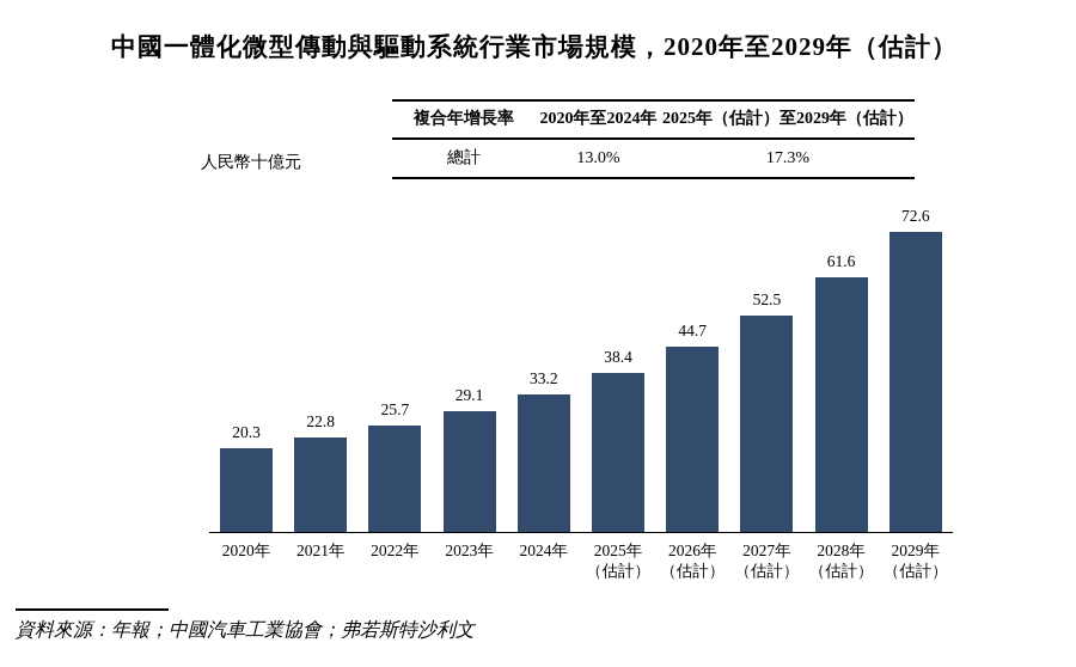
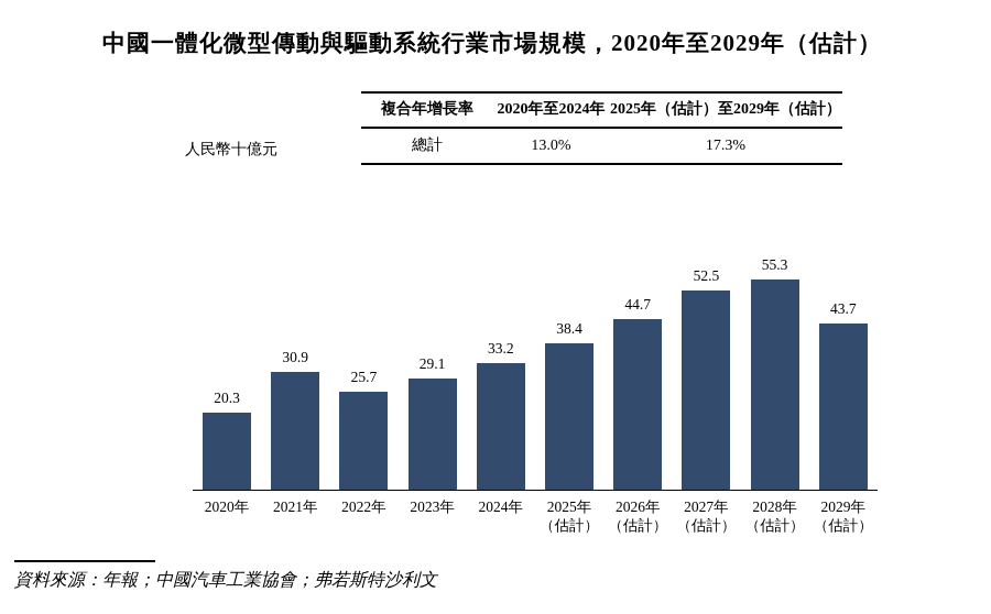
2021年: 22.8 -> 30.9
2028年（估計）: 61.6 -> 55.3
2029年（估計）: 72.6 -> 43.7
